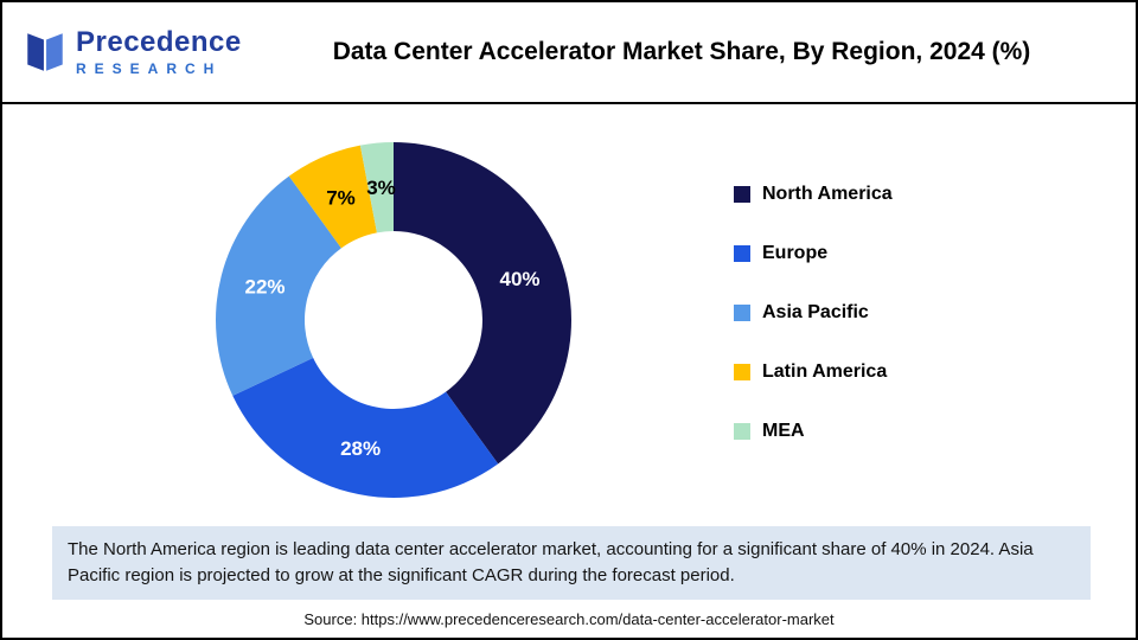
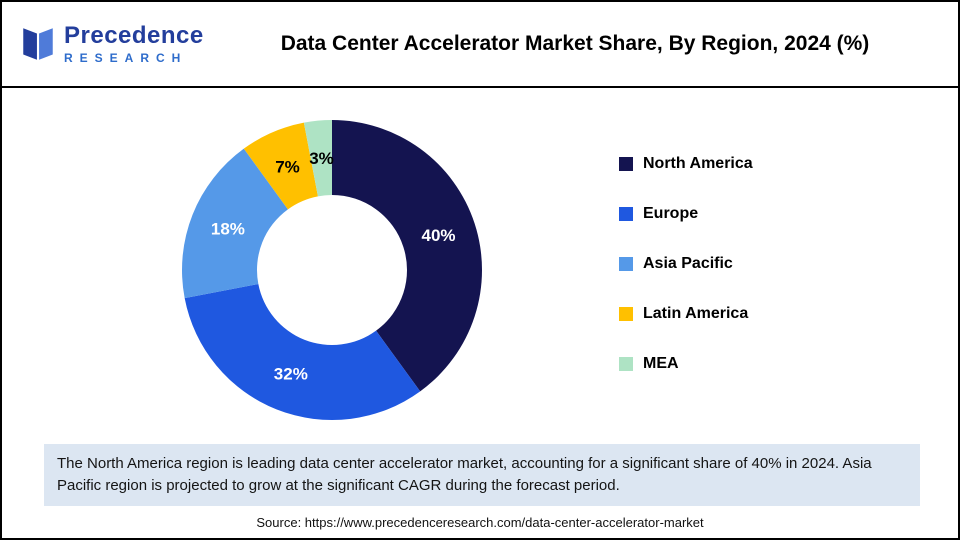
Europe: 28% -> 32%
Asia Pacific: 22% -> 18%
